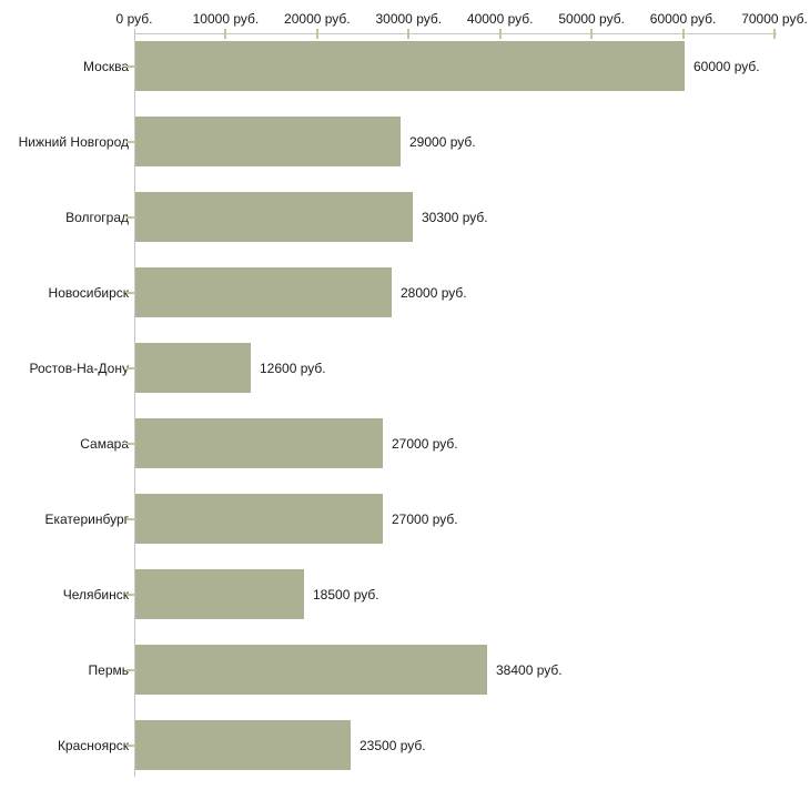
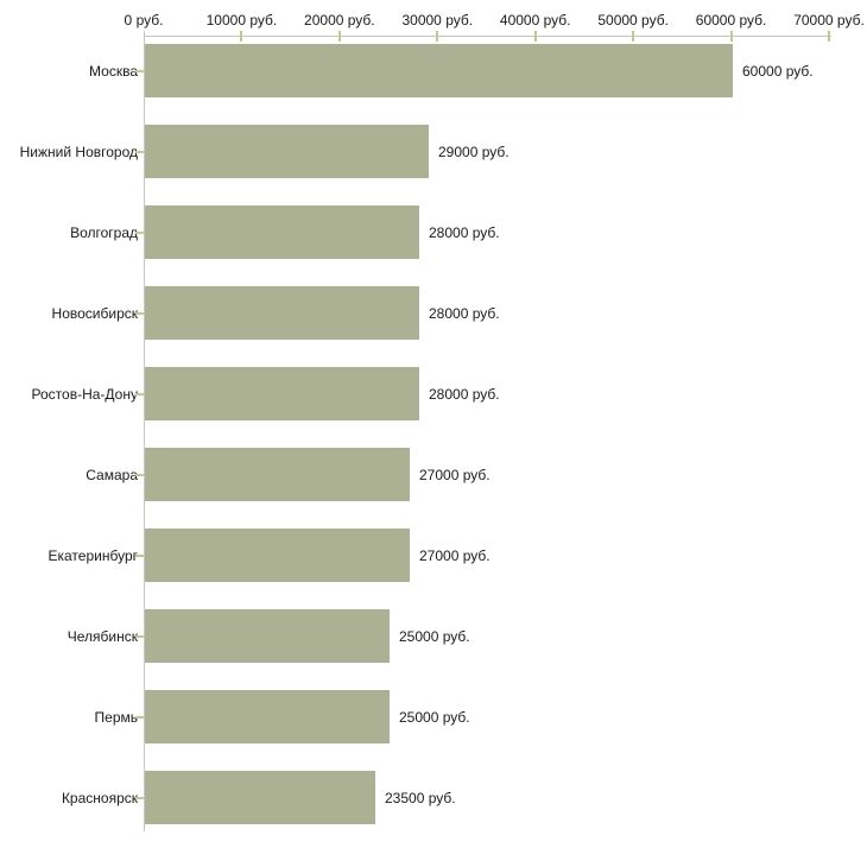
Волгоград: 30300 -> 28000
Ростов-На-Дону: 12600 -> 28000
Челябинск: 18500 -> 25000
Пермь: 38400 -> 25000
